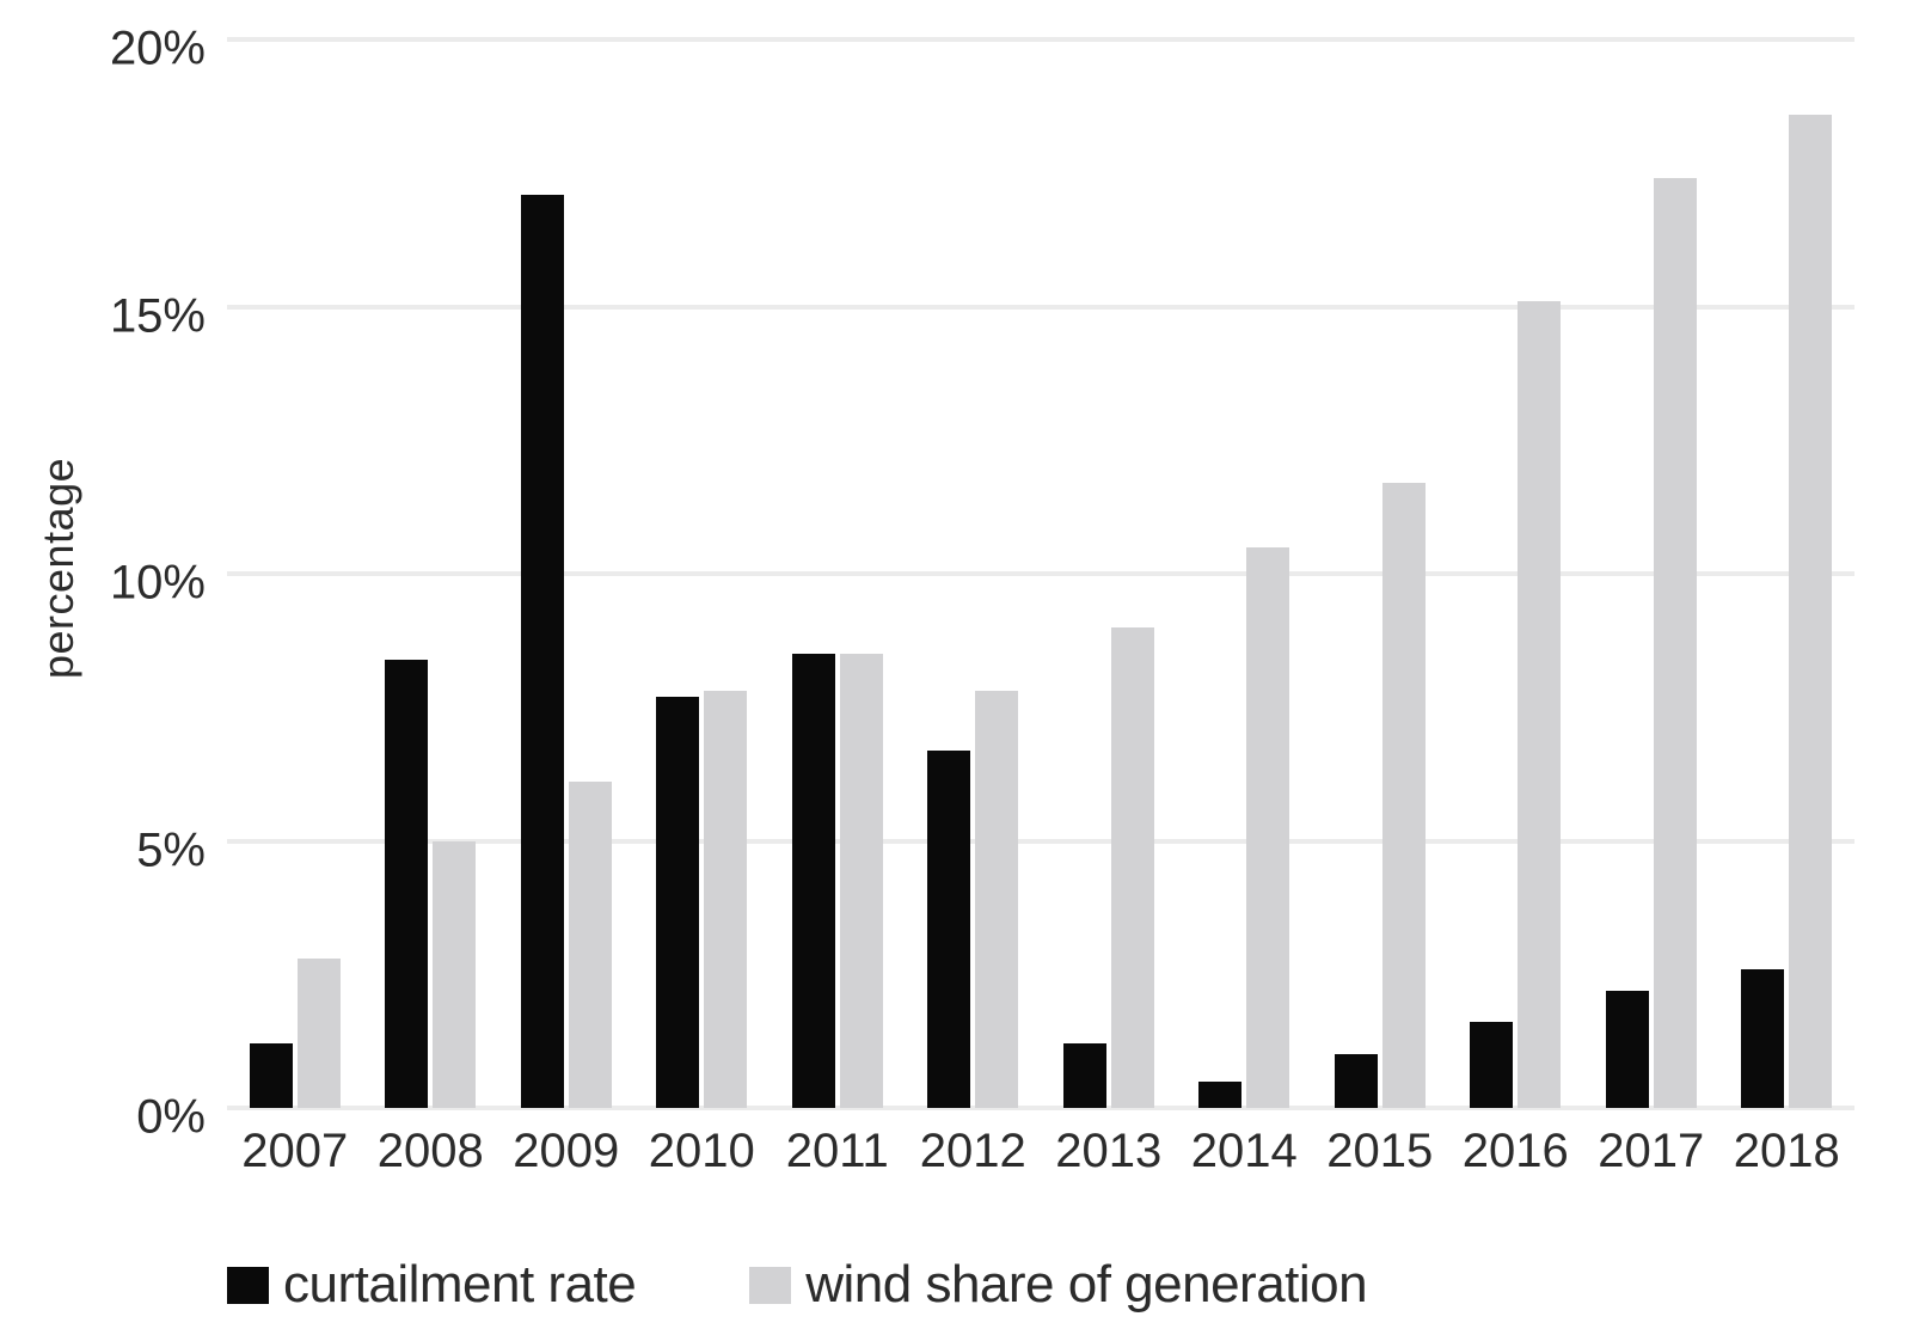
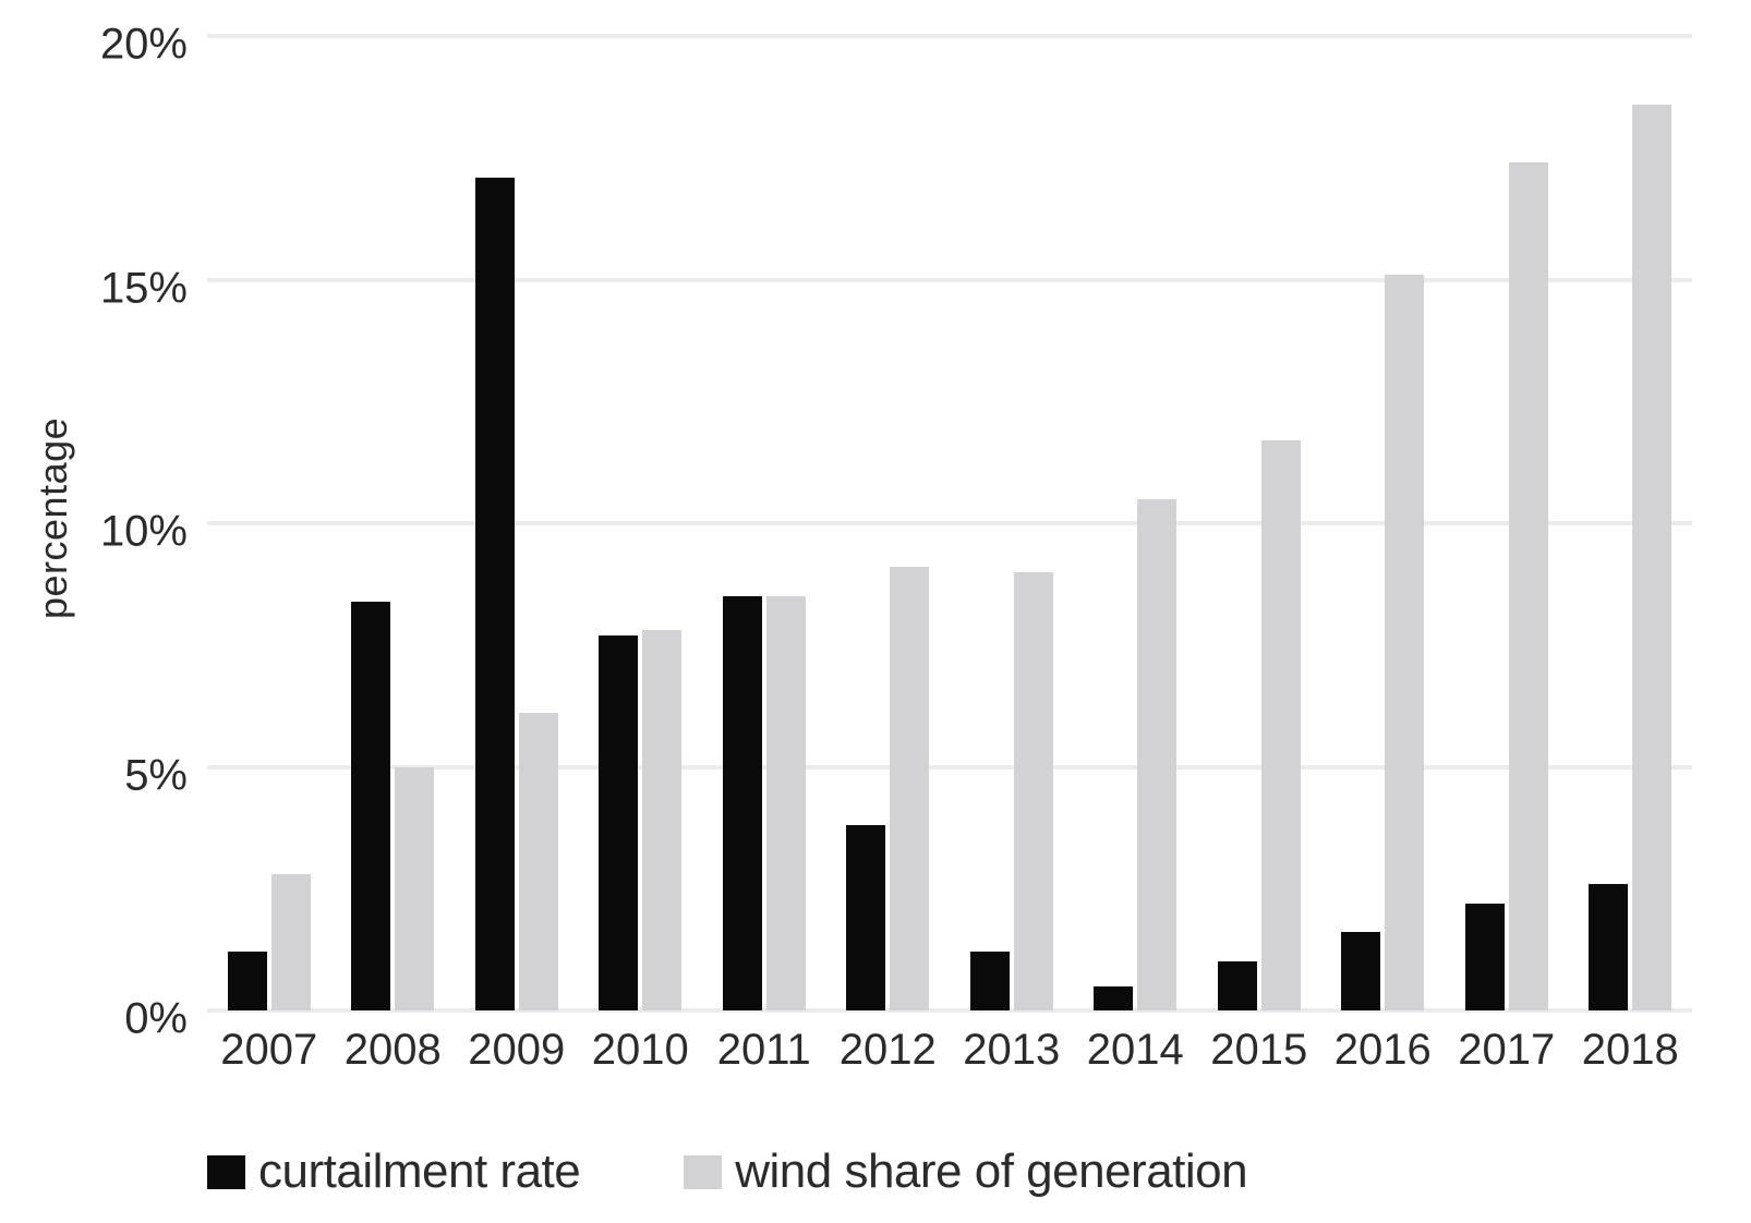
curtailment rate/2012: 6.7% -> 3.8%
wind share of generation/2012: 7.8% -> 9.1%
